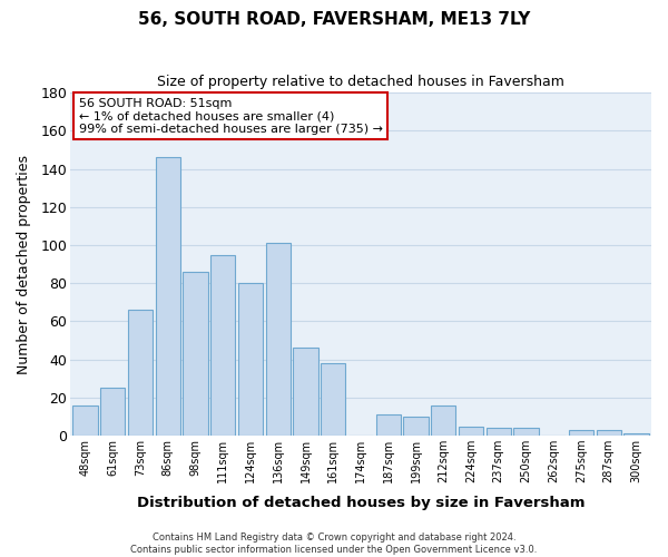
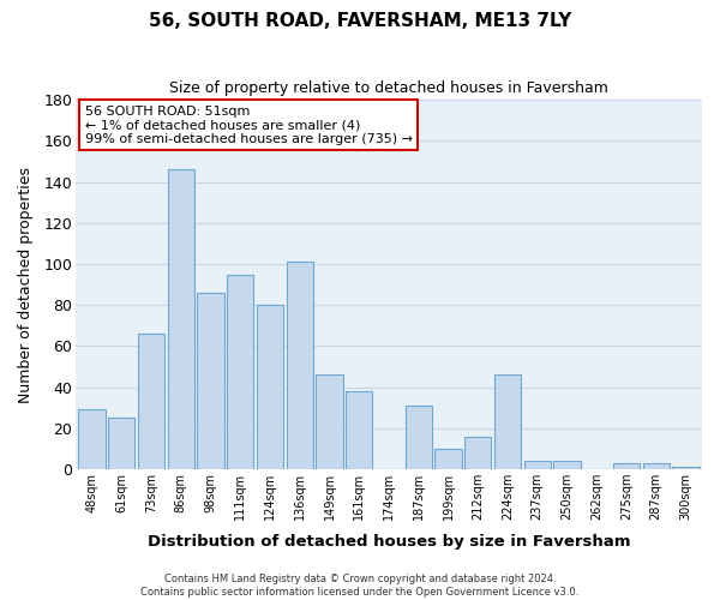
48sqm: 16 -> 29
187sqm: 11 -> 31
224sqm: 5 -> 46
